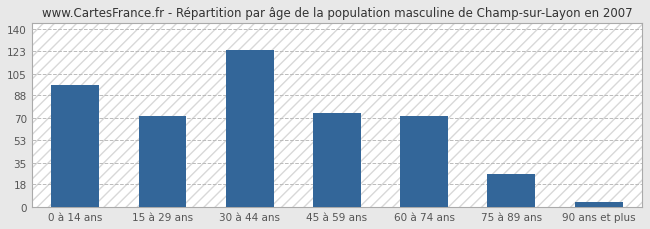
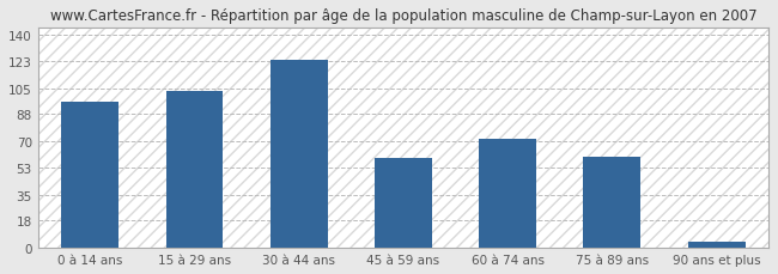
15 à 29 ans: 72 -> 103
45 à 59 ans: 74 -> 59
75 à 89 ans: 26 -> 60
